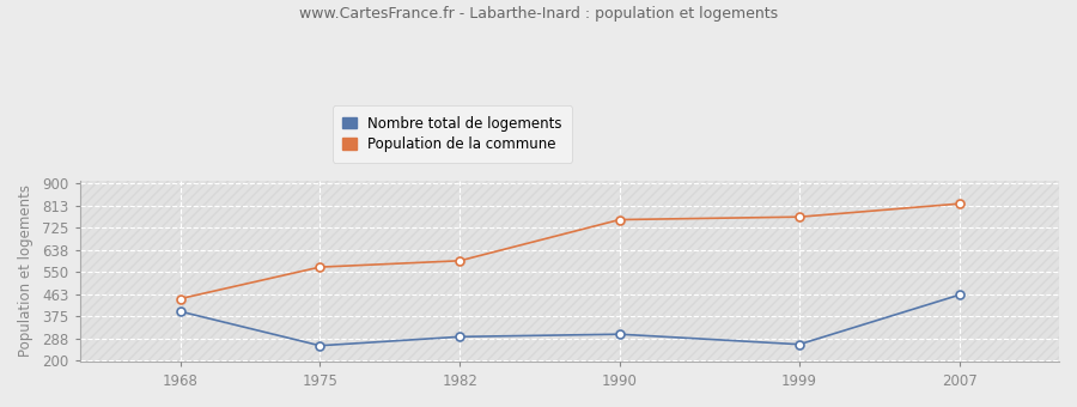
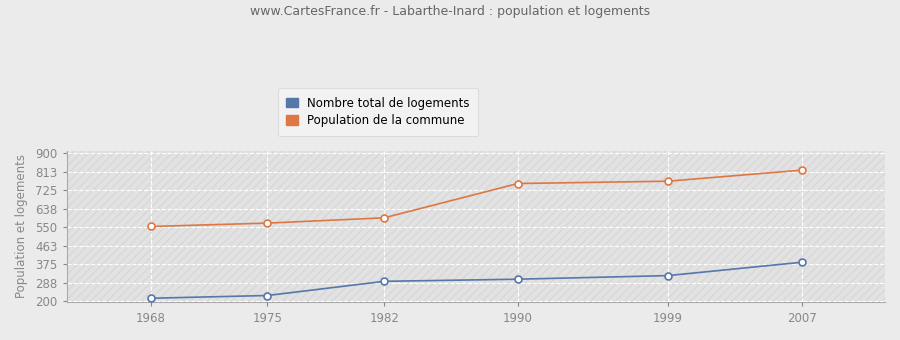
Nombre total de logements/1968: 395 -> 215
Population de la commune/1968: 445 -> 554
Nombre total de logements/1975: 260 -> 228
Nombre total de logements/1999: 265 -> 322
Nombre total de logements/2007: 460 -> 385
